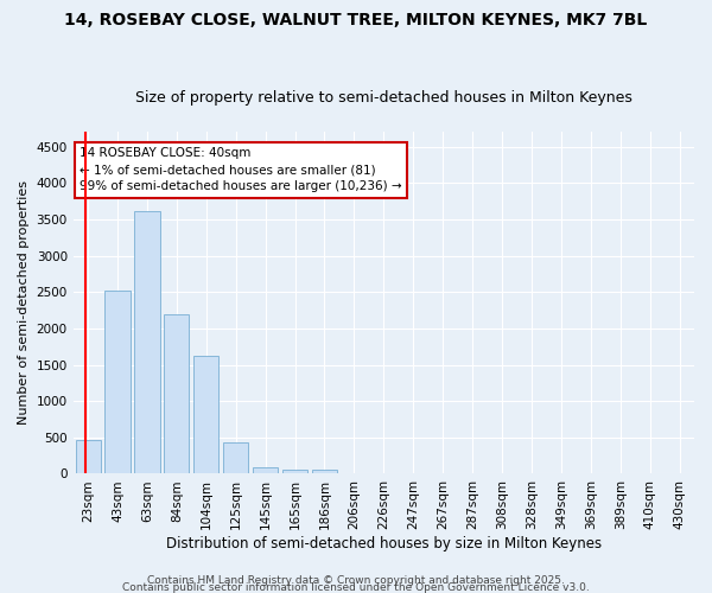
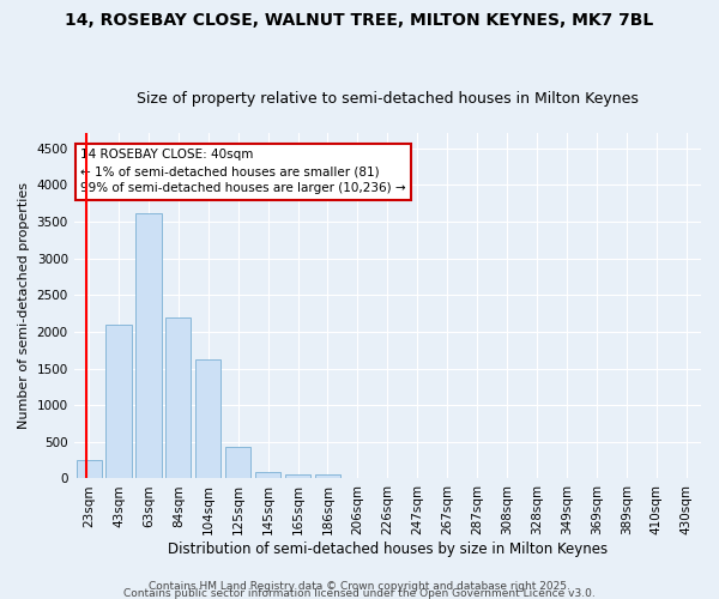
23sqm: 460 -> 260
43sqm: 2520 -> 2100
